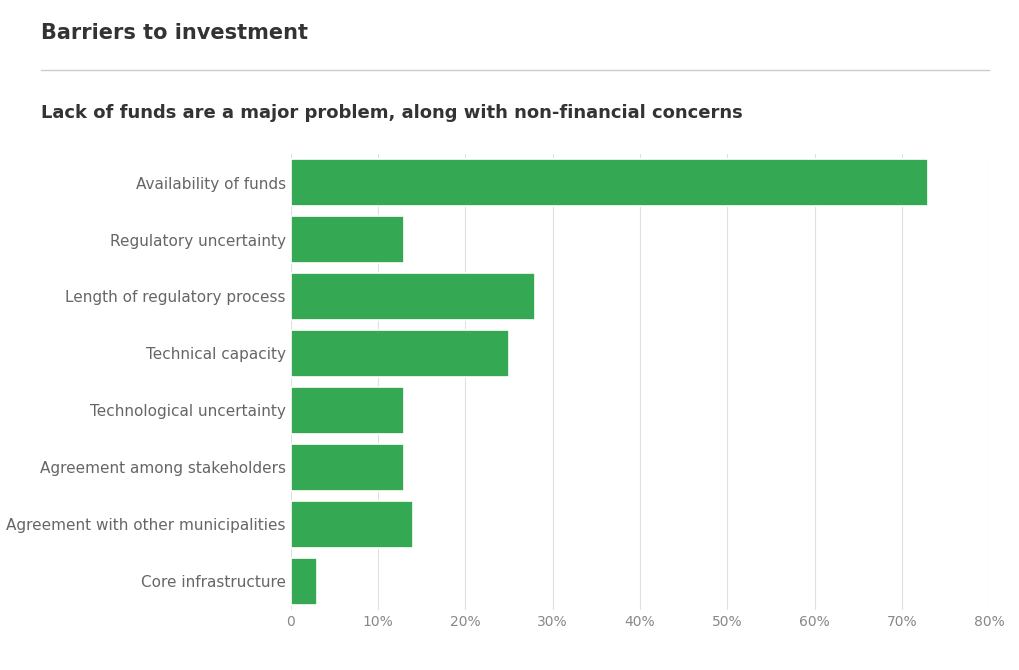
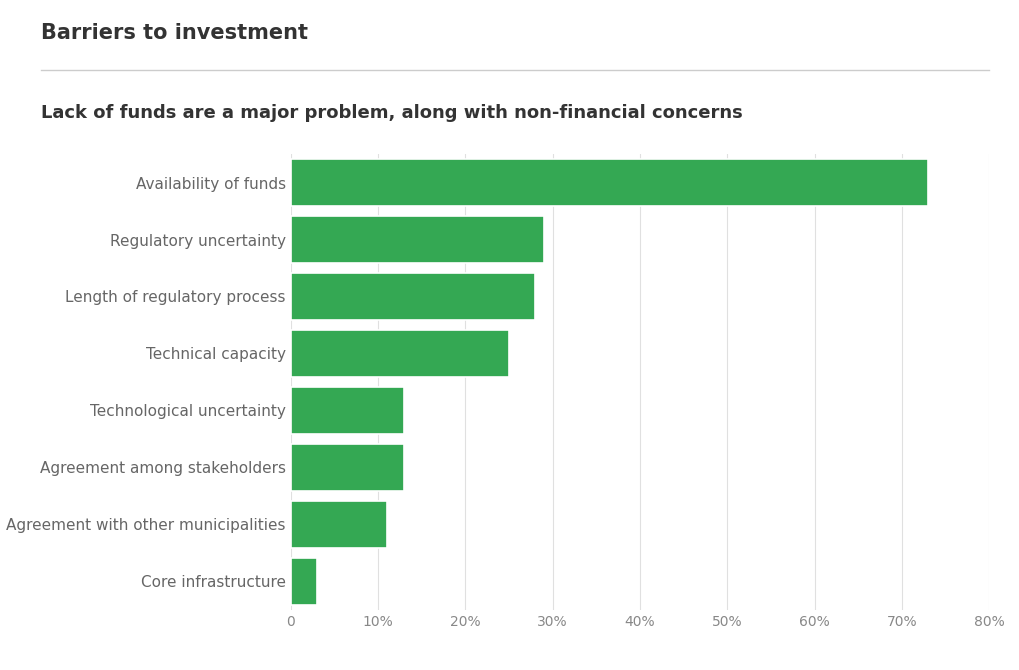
Regulatory uncertainty: 13% -> 29%
Agreement with other municipalities: 14% -> 11%
